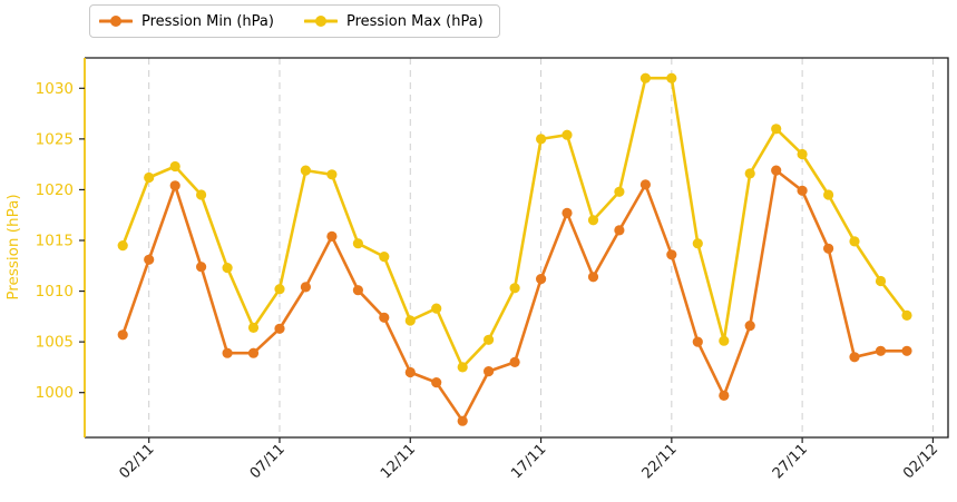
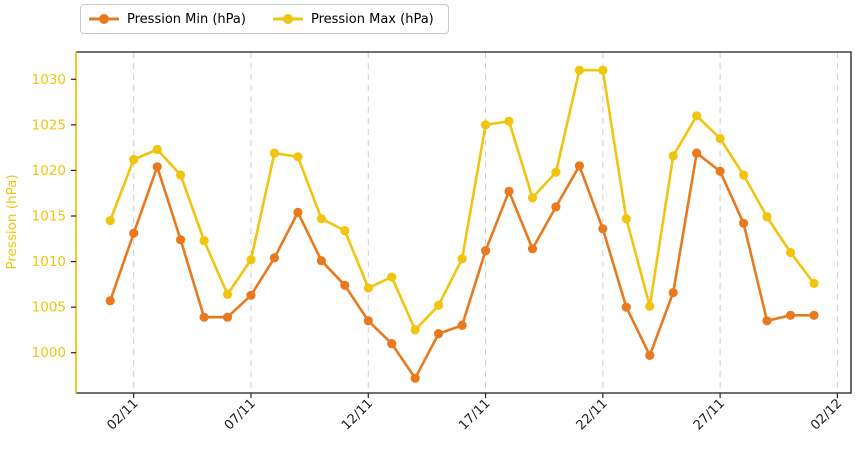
Pression Min (hPa)/12/11: 1002 -> 1004
